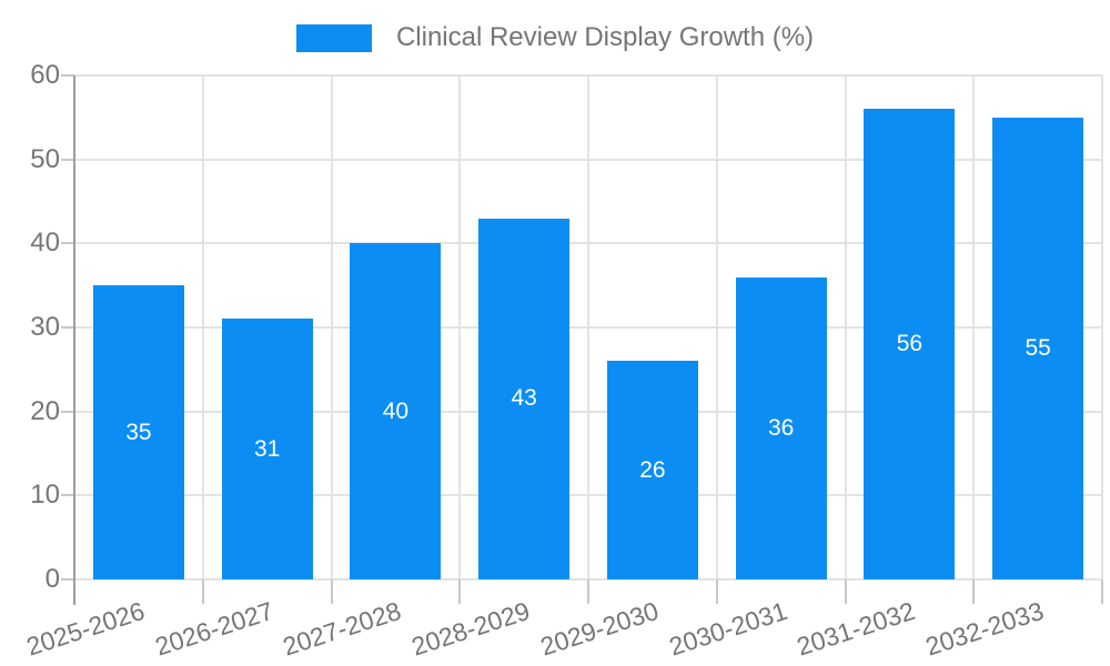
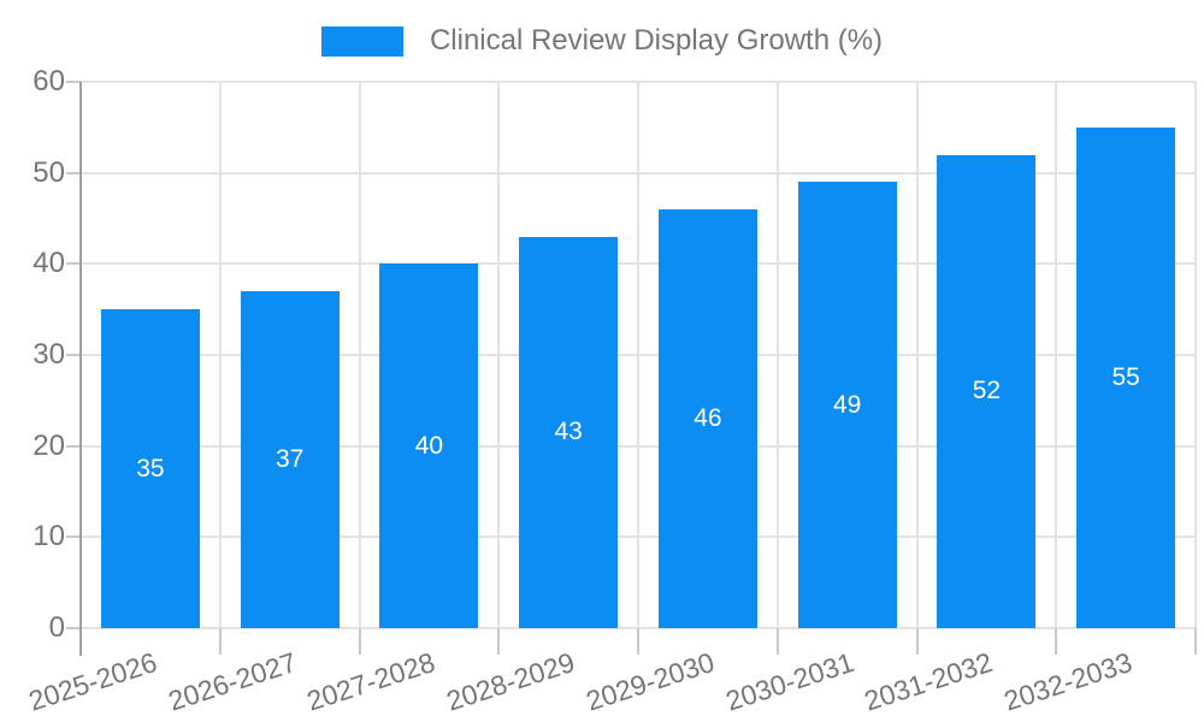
2026-2027: 31 -> 37
2029-2030: 26 -> 46
2030-2031: 36 -> 49
2031-2032: 56 -> 52
